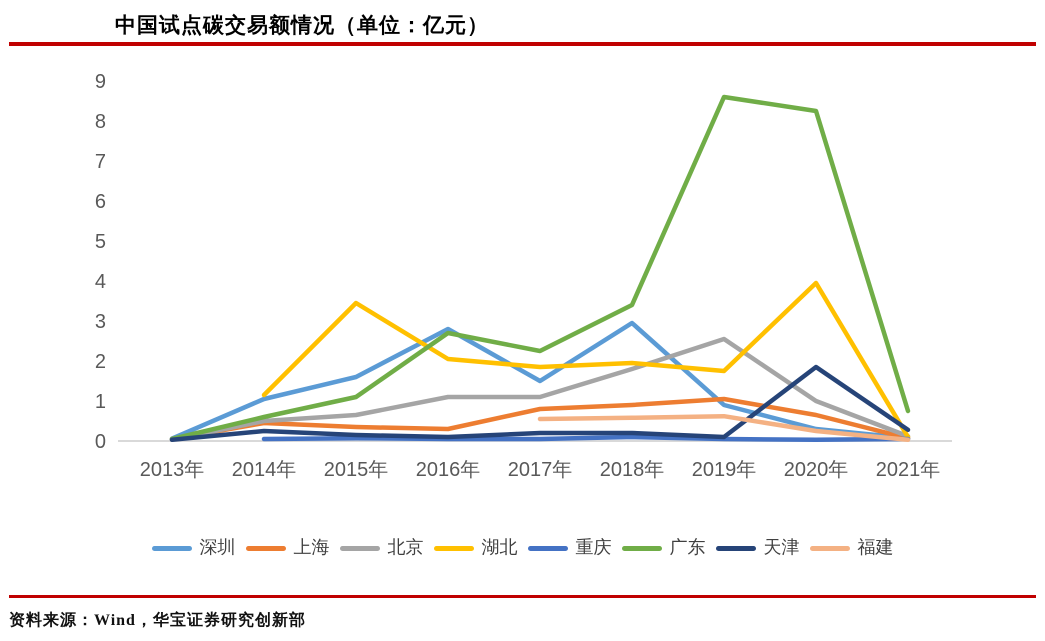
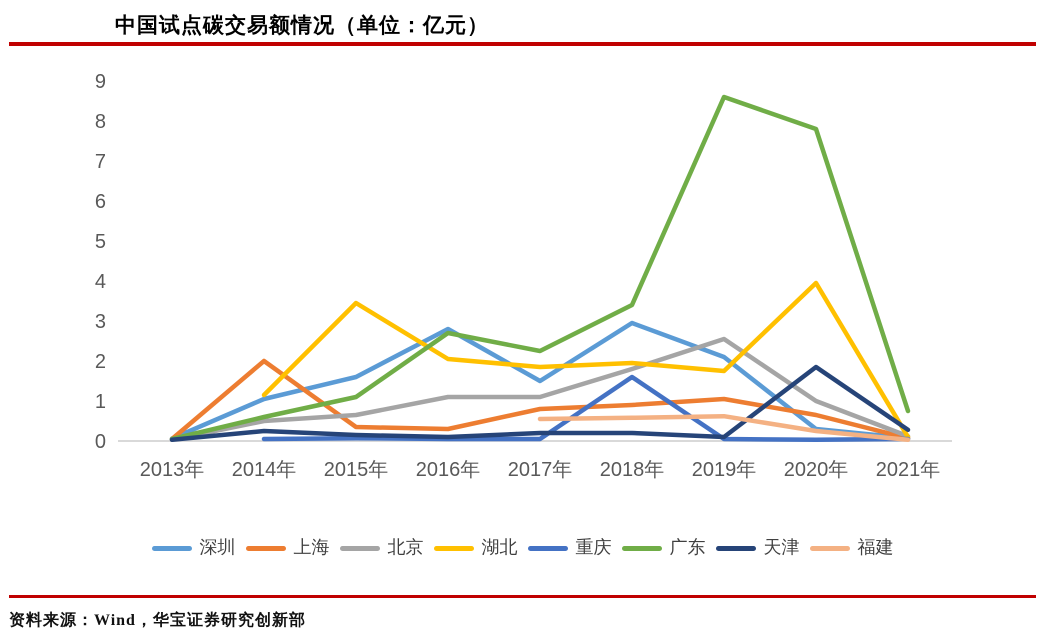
上海/2014年: 0.5 -> 2.0
重庆/2018年: 0.1 -> 1.6
深圳/2019年: 0.9 -> 2.1
广东/2020年: 8.2 -> 7.8
